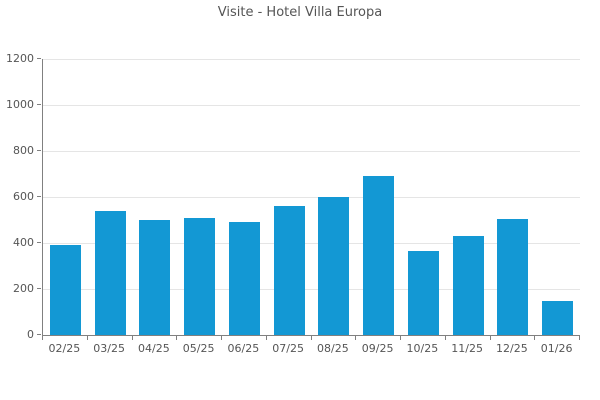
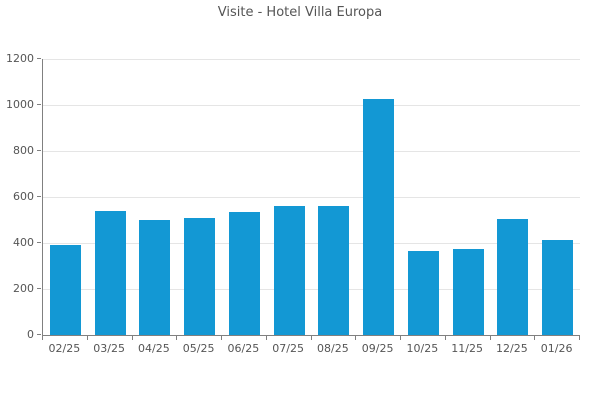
06/25: 490 -> 540
08/25: 600 -> 560
09/25: 690 -> 1020
11/25: 430 -> 380
01/26: 150 -> 420
